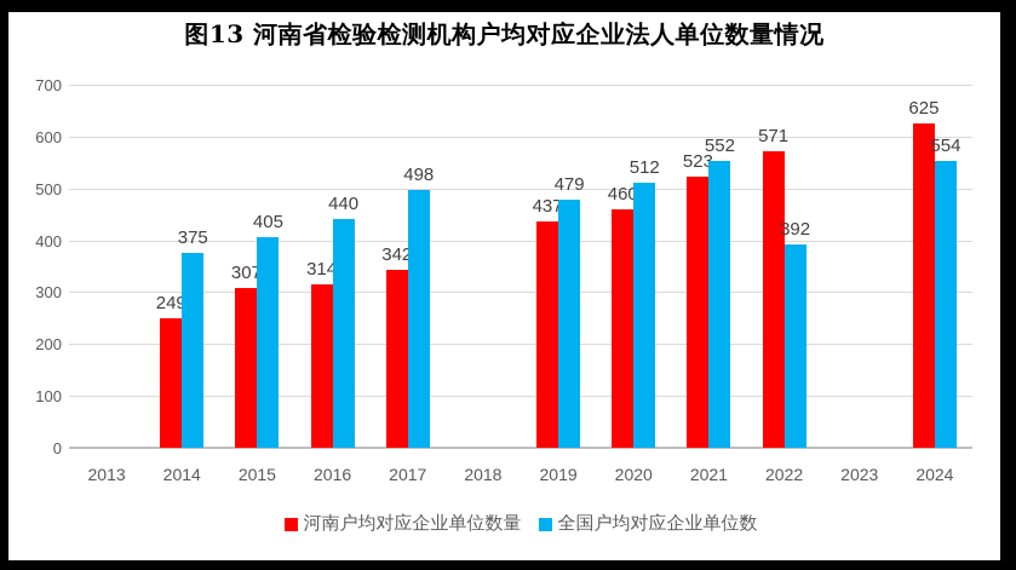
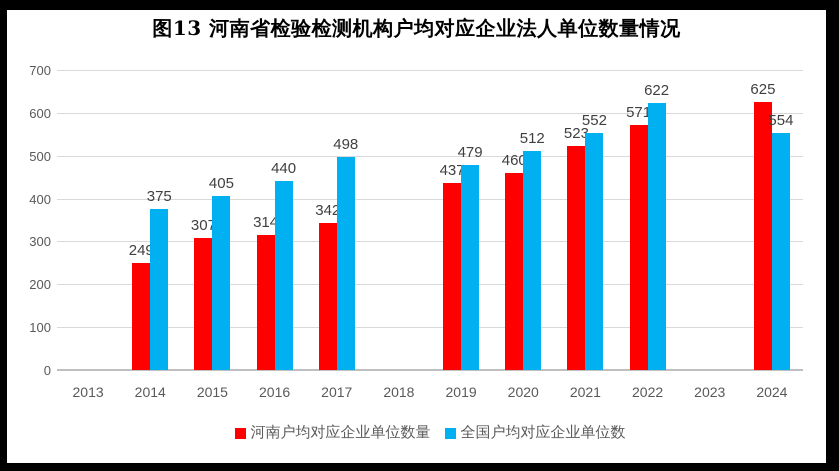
全国户均对应企业单位数/2022: 392 -> 622
